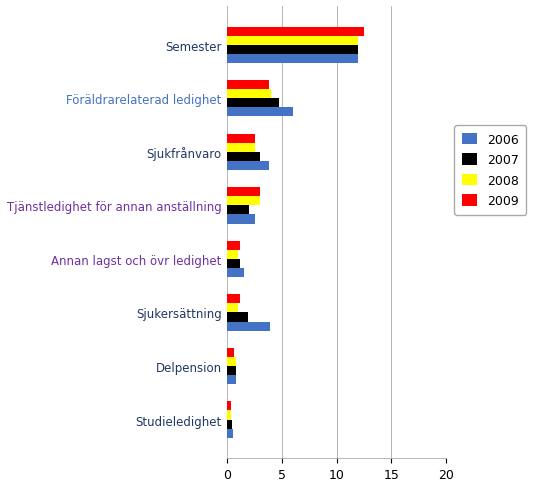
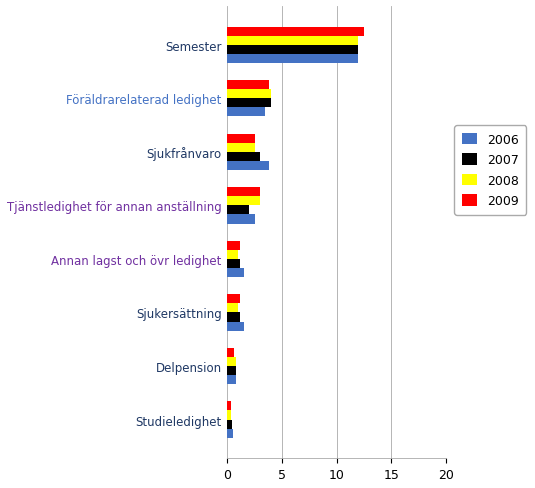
2007/Föräldrarelaterad ledighet: 4.7 -> 4.0
2006/Föräldrarelaterad ledighet: 6.0 -> 3.5
2007/Sjukersättning: 1.9 -> 1.2
2006/Sjukersättning: 3.9 -> 1.5
